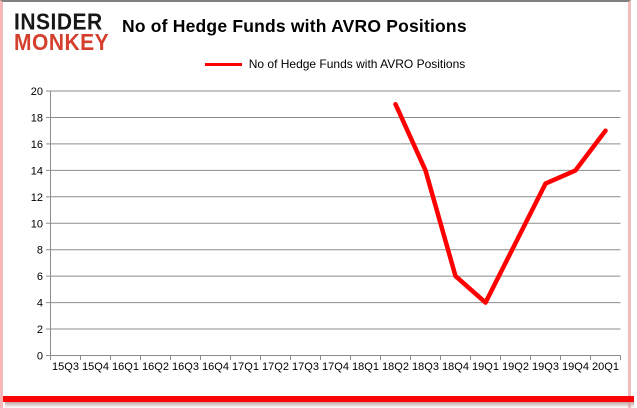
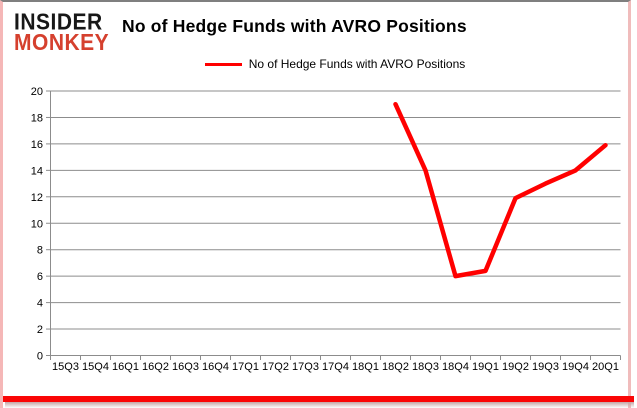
19Q1: 4.0 -> 6.4
19Q2: 8.5 -> 11.9
20Q1: 17.0 -> 15.9
